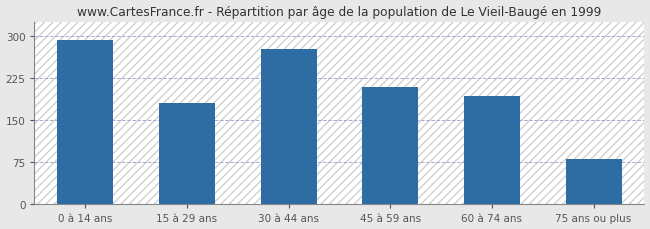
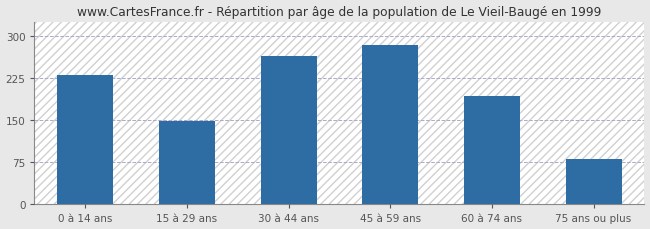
0 à 14 ans: 293 -> 230
15 à 29 ans: 180 -> 148
30 à 44 ans: 277 -> 264
45 à 59 ans: 208 -> 284
